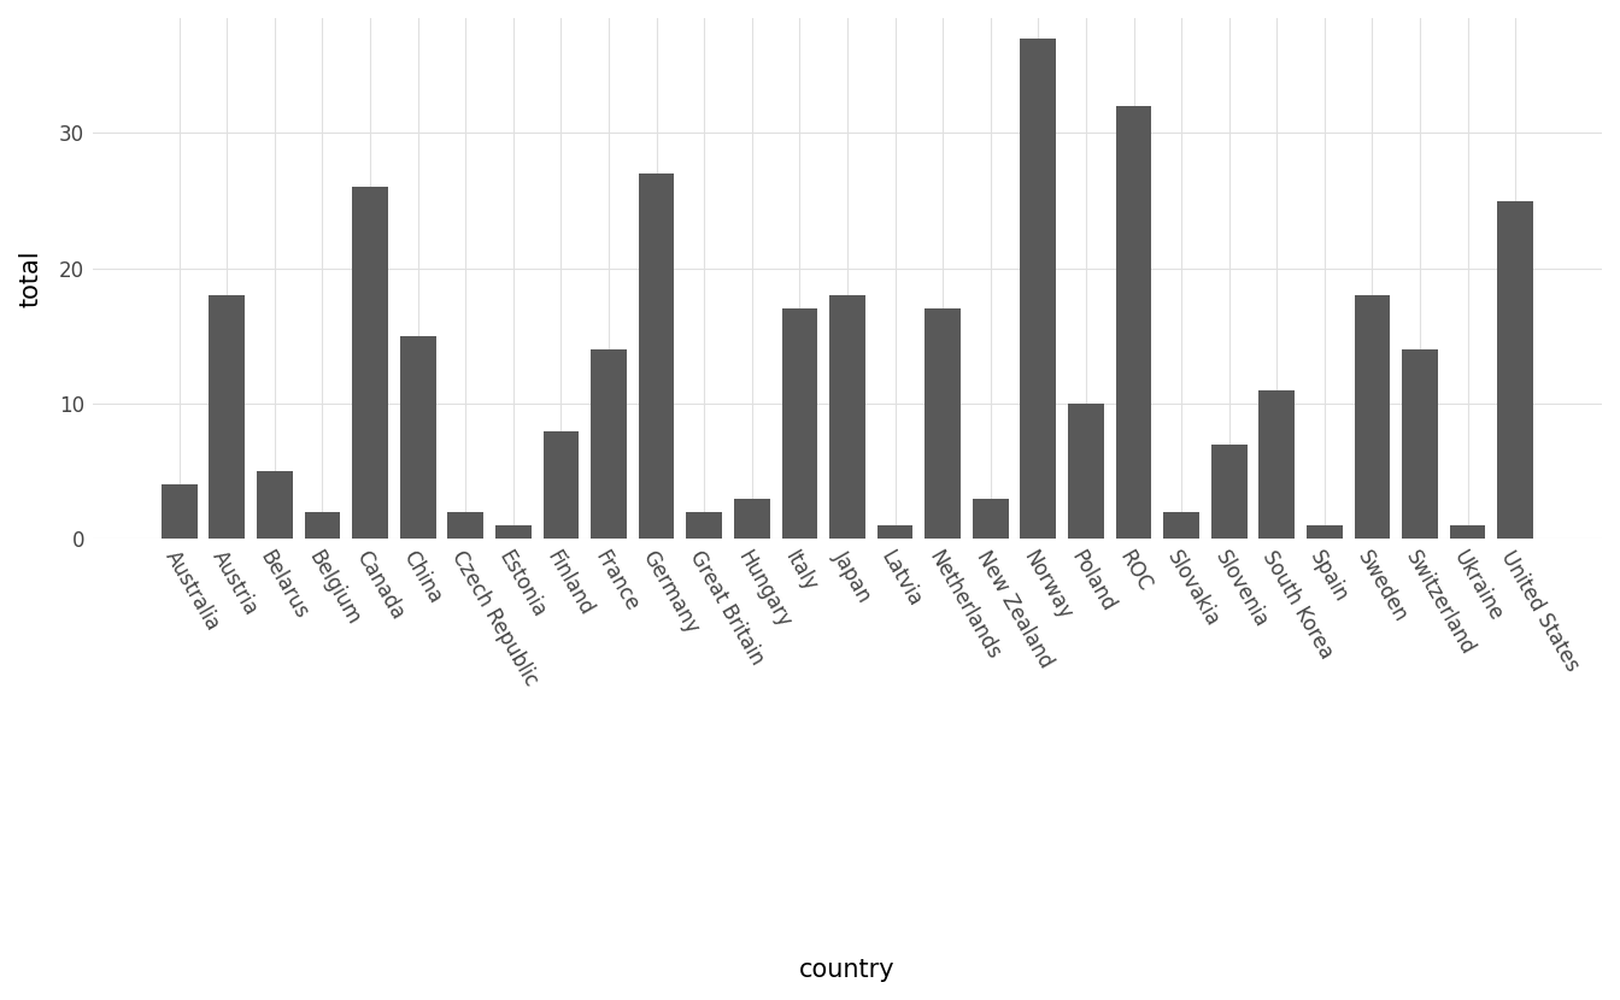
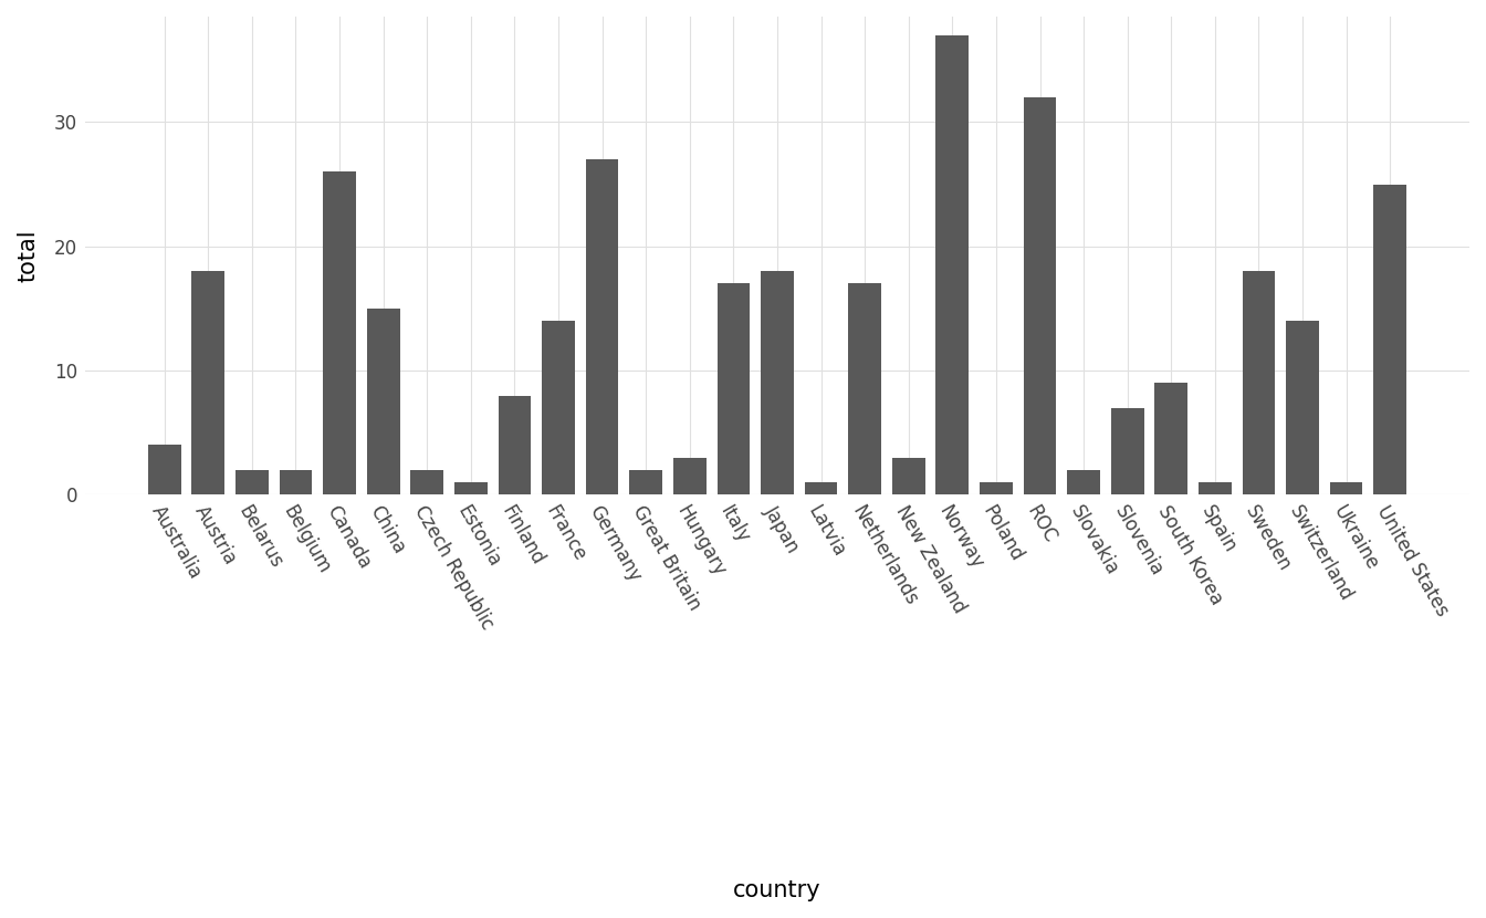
Belarus: 5 -> 2
Poland: 10 -> 1
South Korea: 11 -> 9
